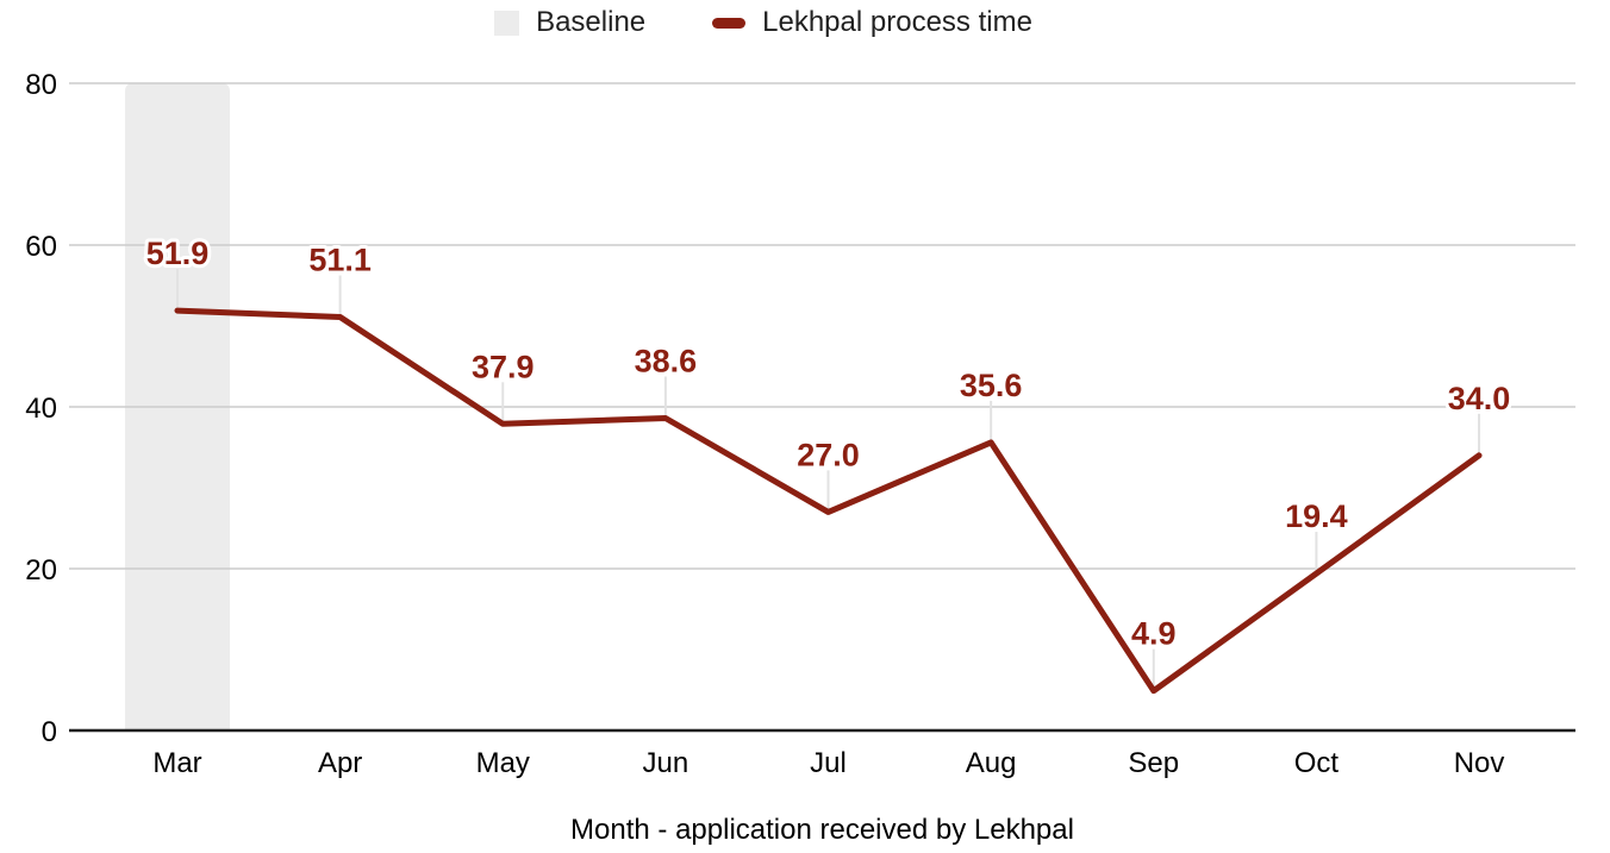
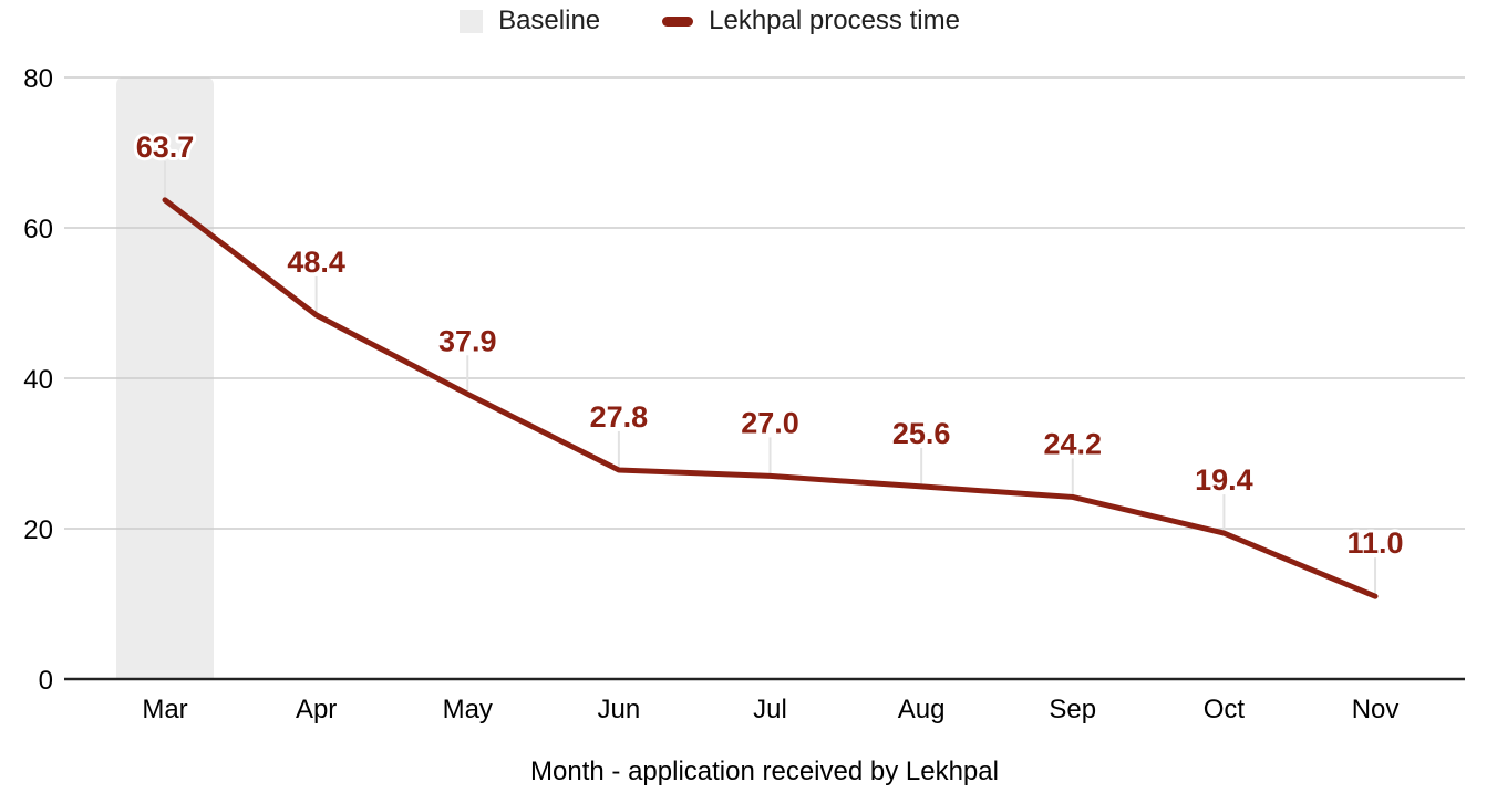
Mar: 51.9 -> 63.7
Apr: 51.1 -> 48.4
Jun: 38.6 -> 27.8
Aug: 35.6 -> 25.6
Sep: 4.9 -> 24.2
Nov: 34.0 -> 11.0
